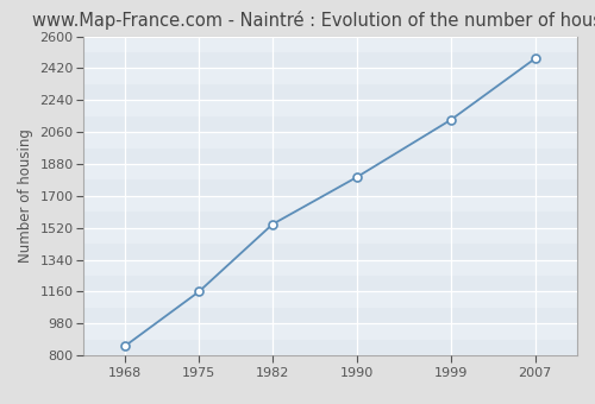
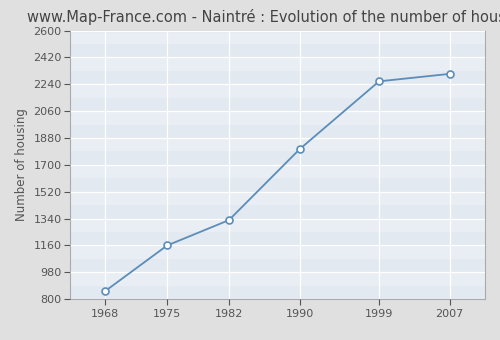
1982: 1540 -> 1330
1999: 2130 -> 2260
2007: 2480 -> 2310
